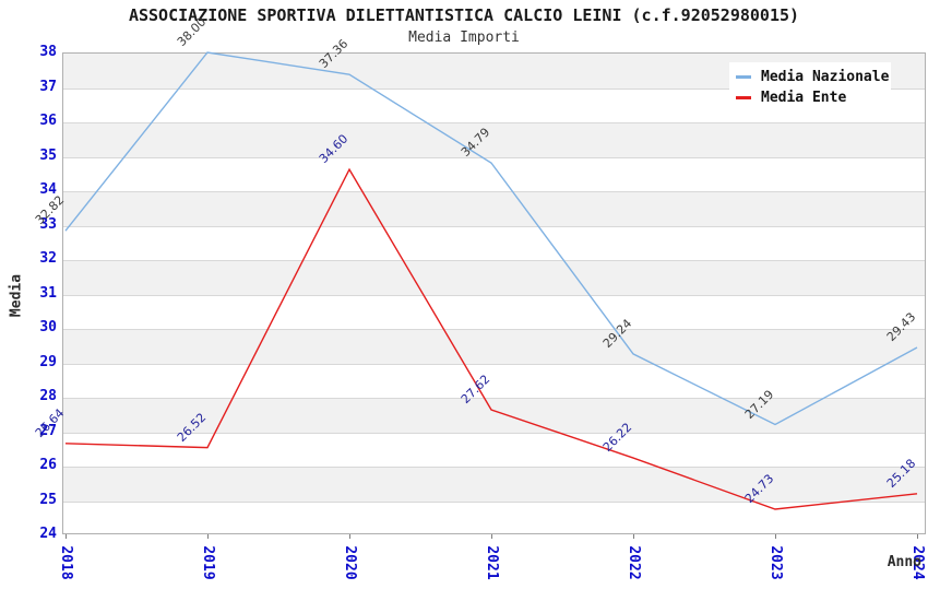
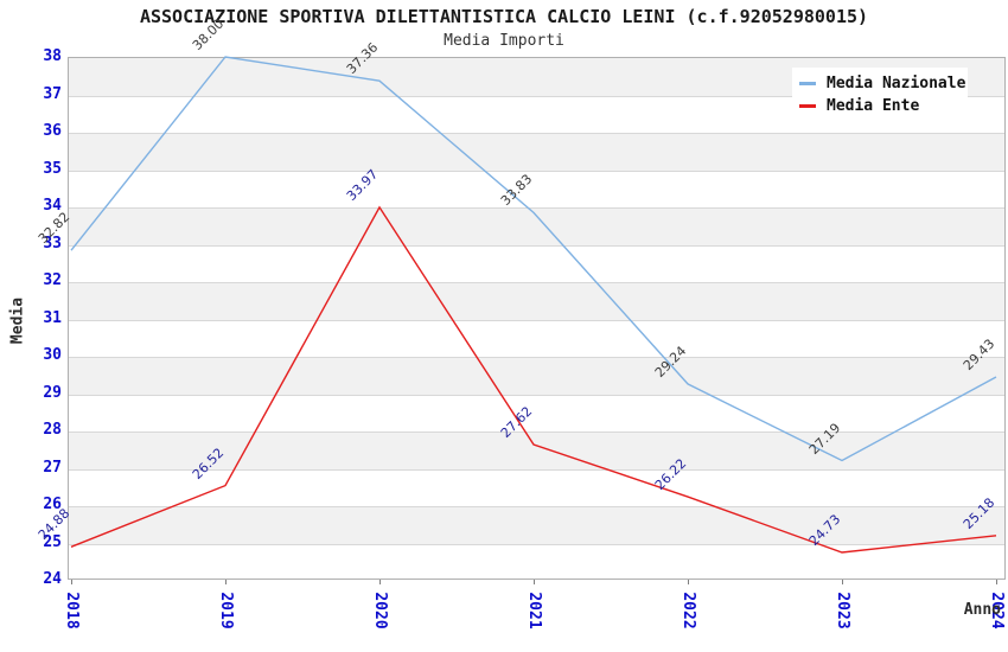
Media Ente/2018: 26.64 -> 24.88
Media Ente/2020: 34.60 -> 33.97
Media Nazionale/2021: 34.79 -> 33.83
